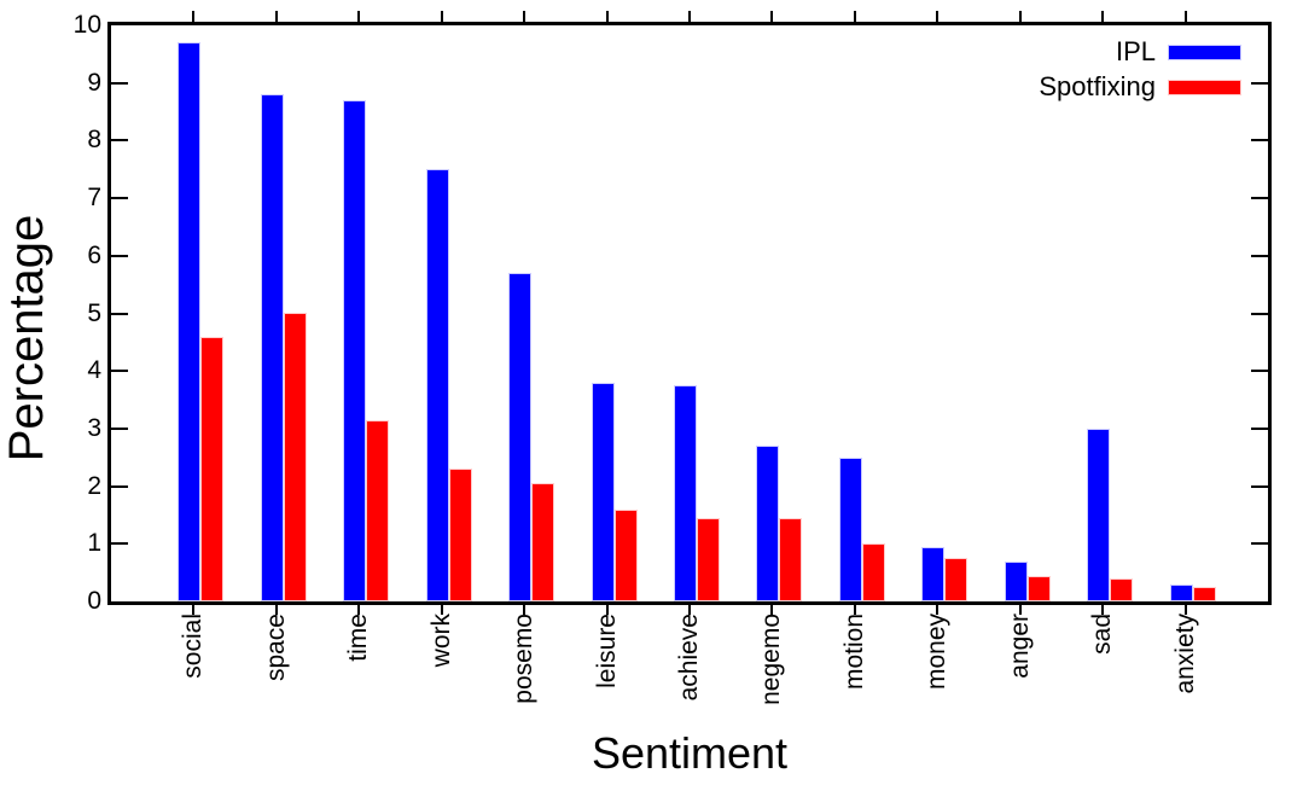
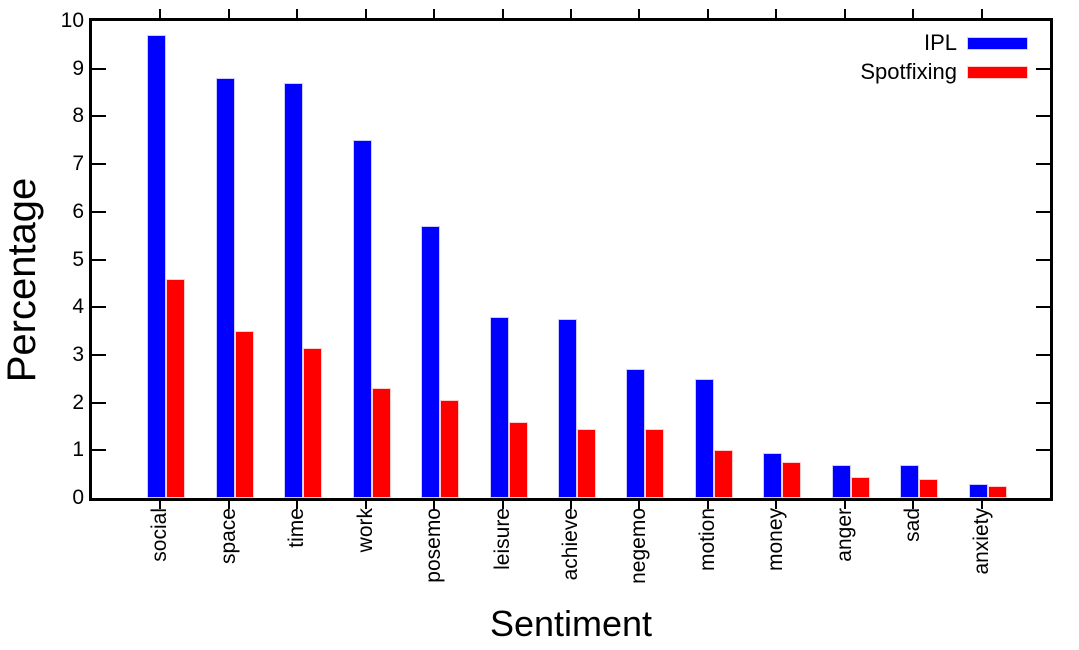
Spotfixing/space: 5.0 -> 3.5
IPL/sad: 3.0 -> 0.7
